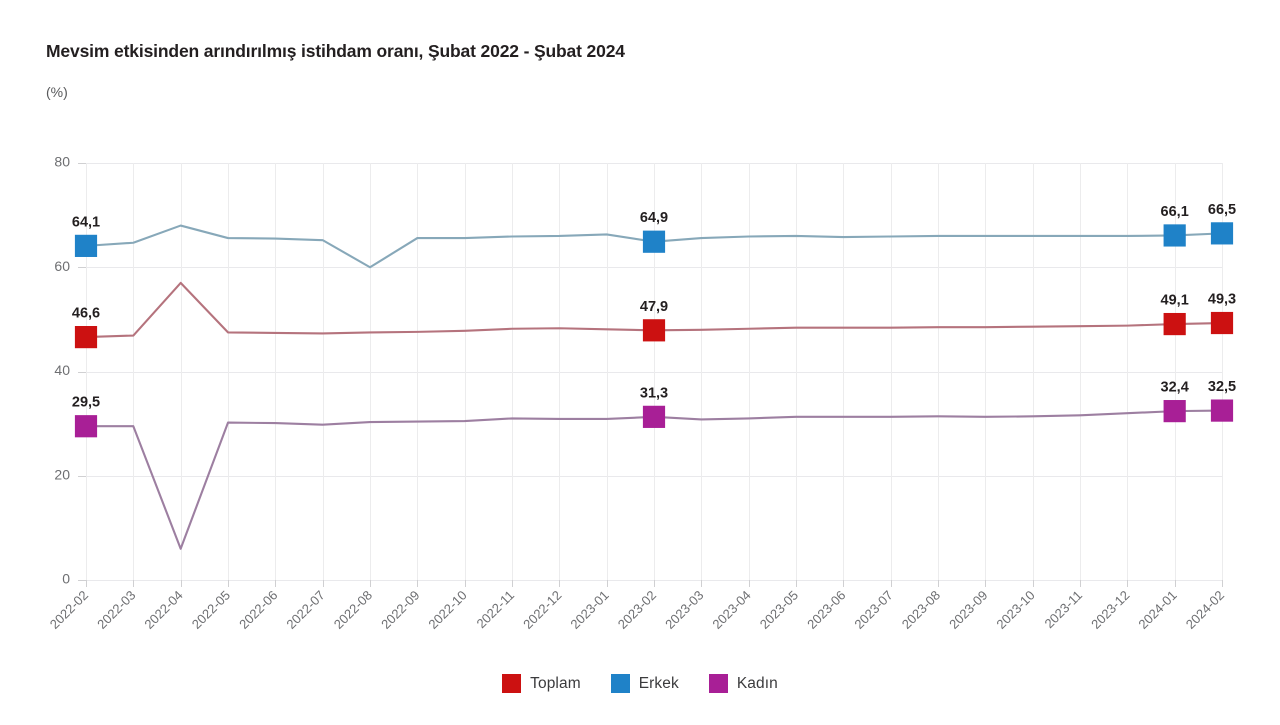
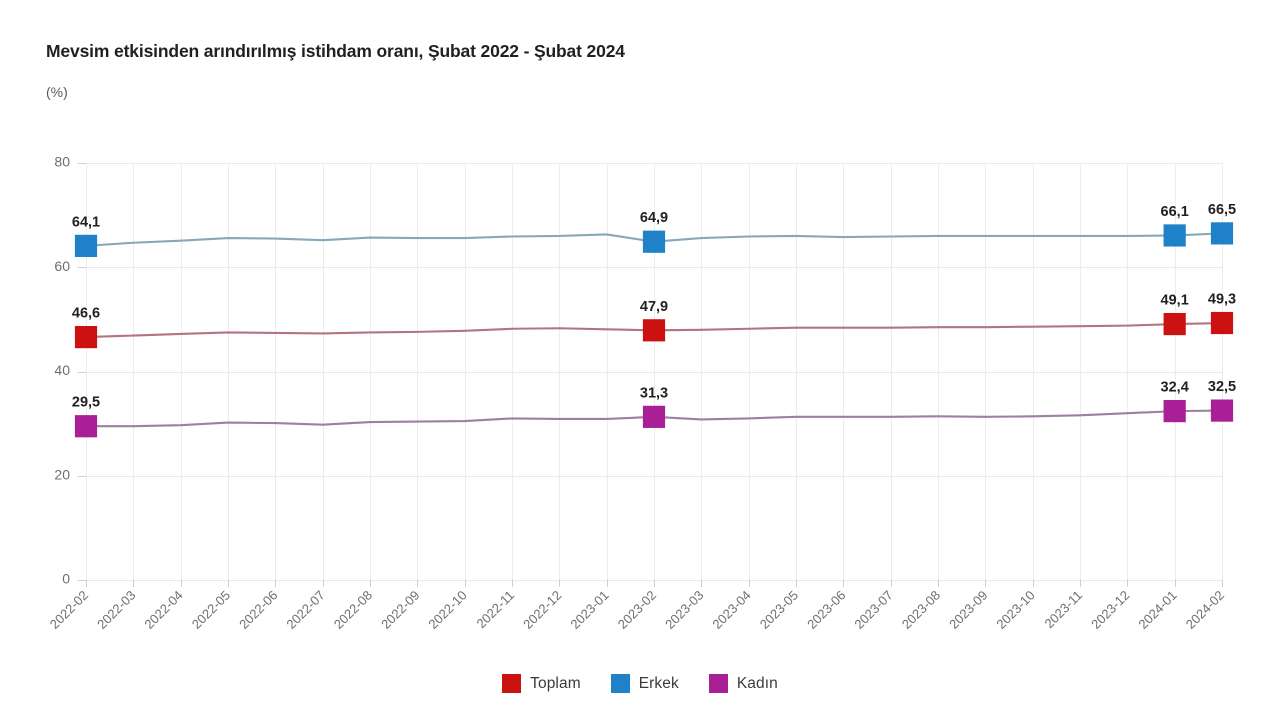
Toplam/2022-04: 57 -> 47
Erkek/2022-04: 68 -> 65
Kadın/2022-04: 6 -> 30
Erkek/2022-08: 60 -> 66
